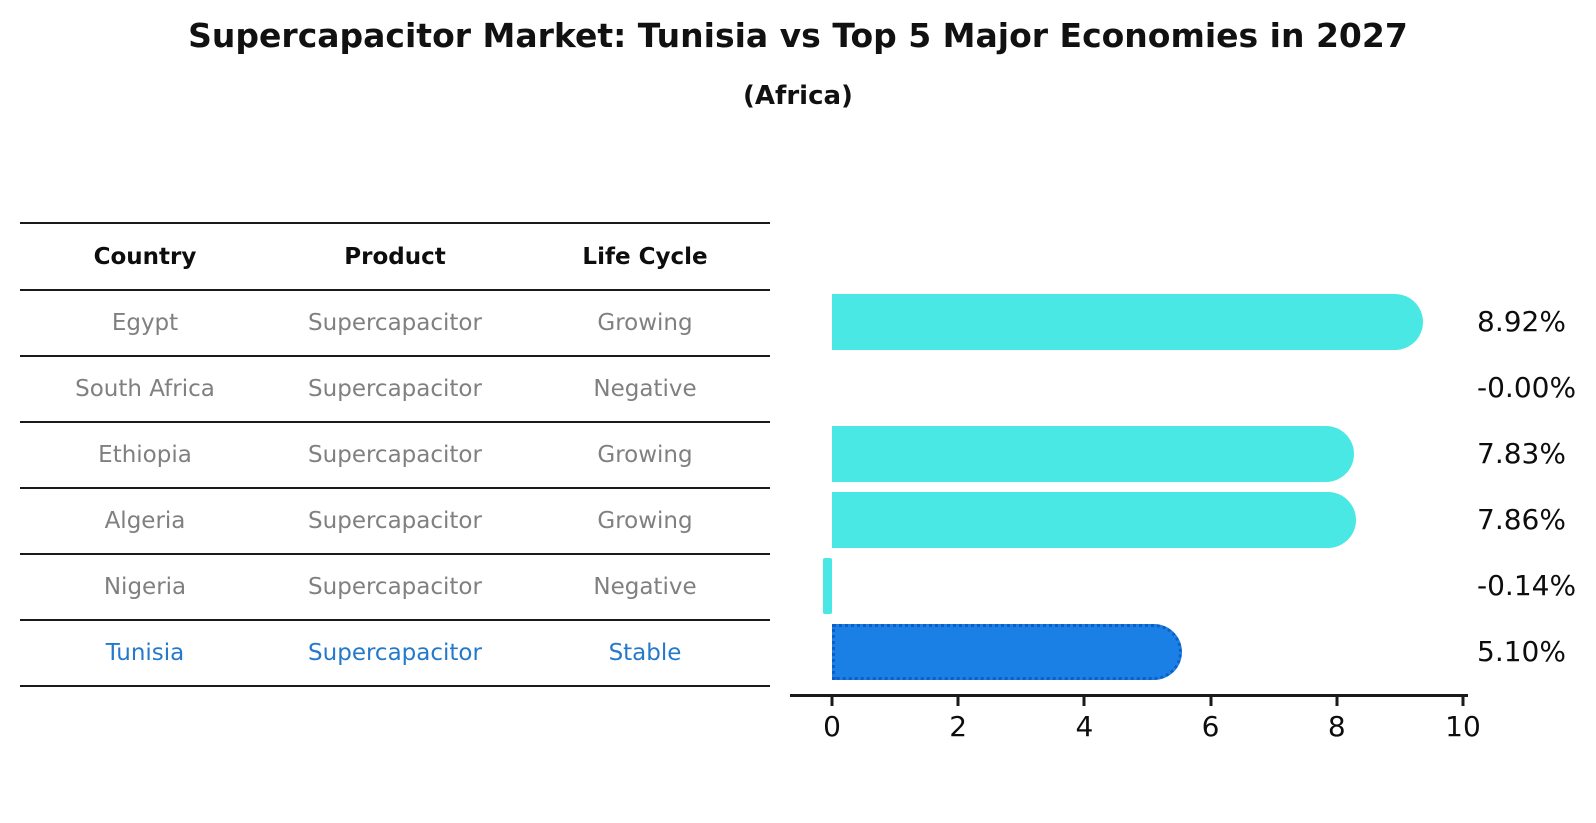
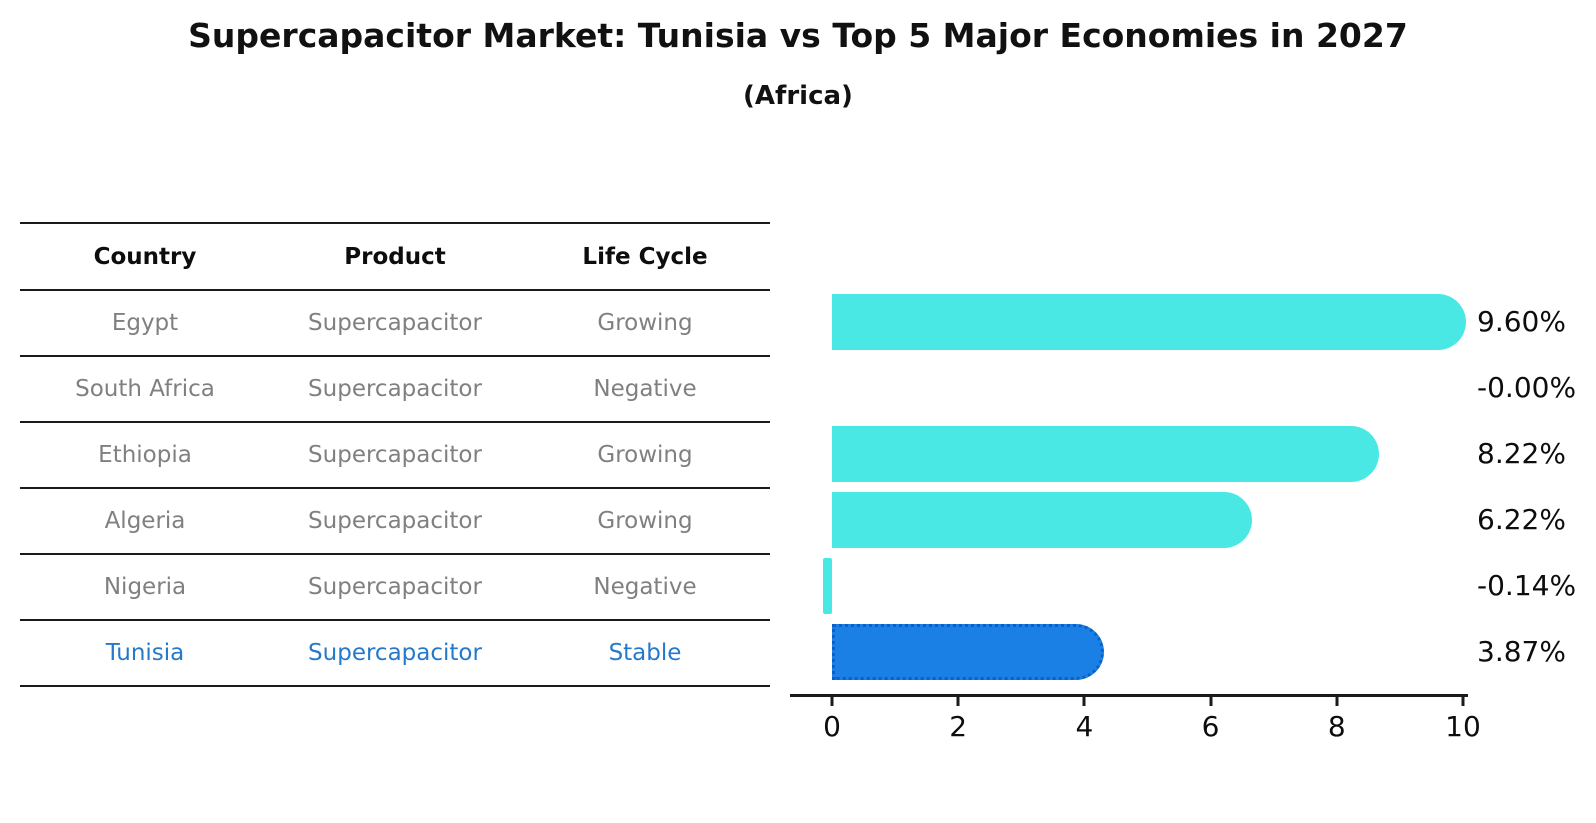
Egypt: 8.92% -> 9.60%
Ethiopia: 7.83% -> 8.22%
Algeria: 7.86% -> 6.22%
Tunisia: 5.10% -> 3.87%
